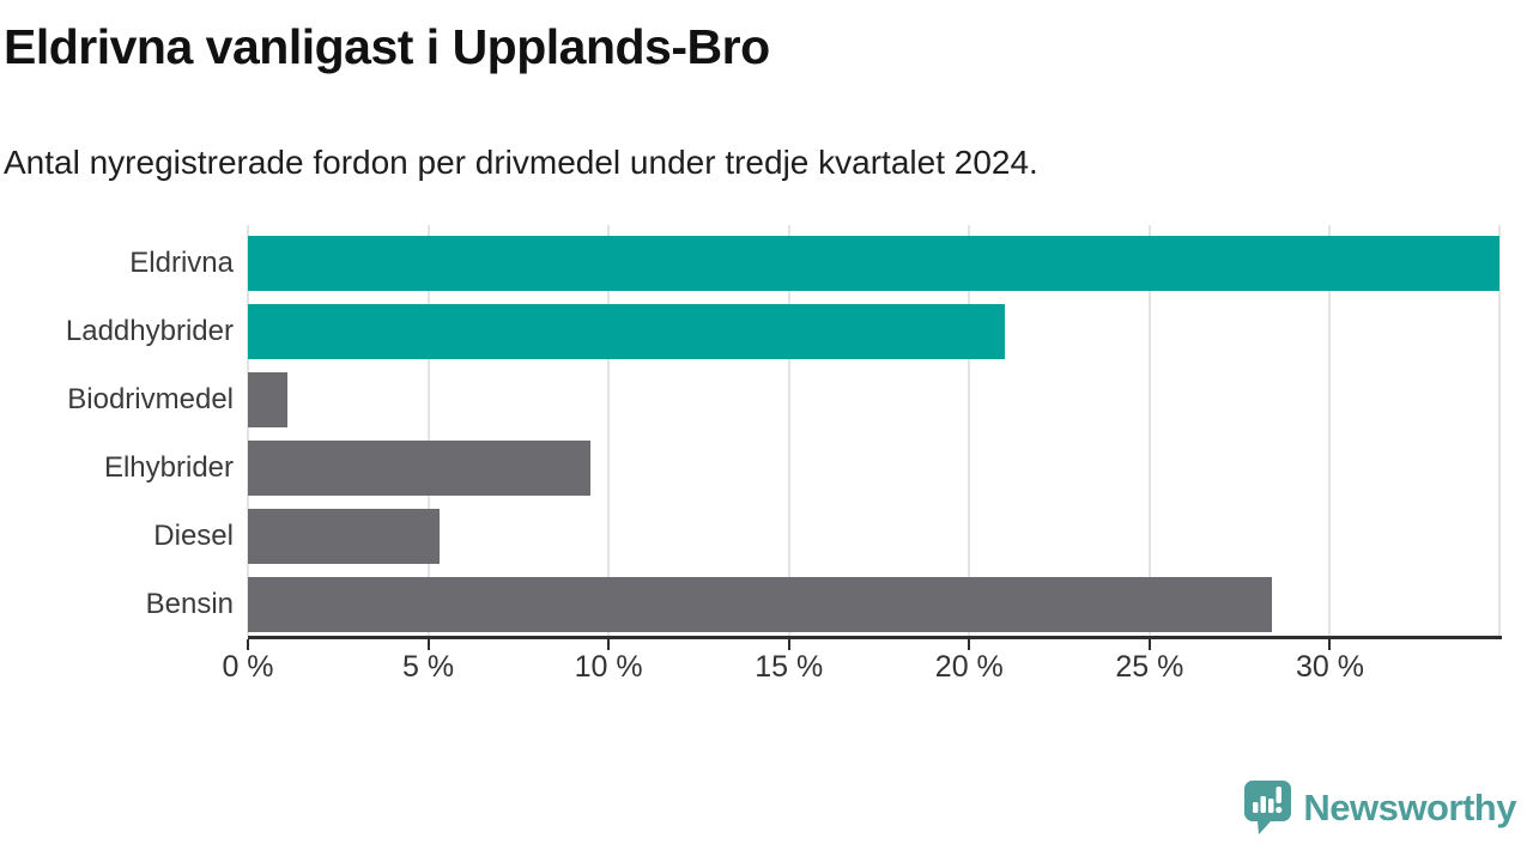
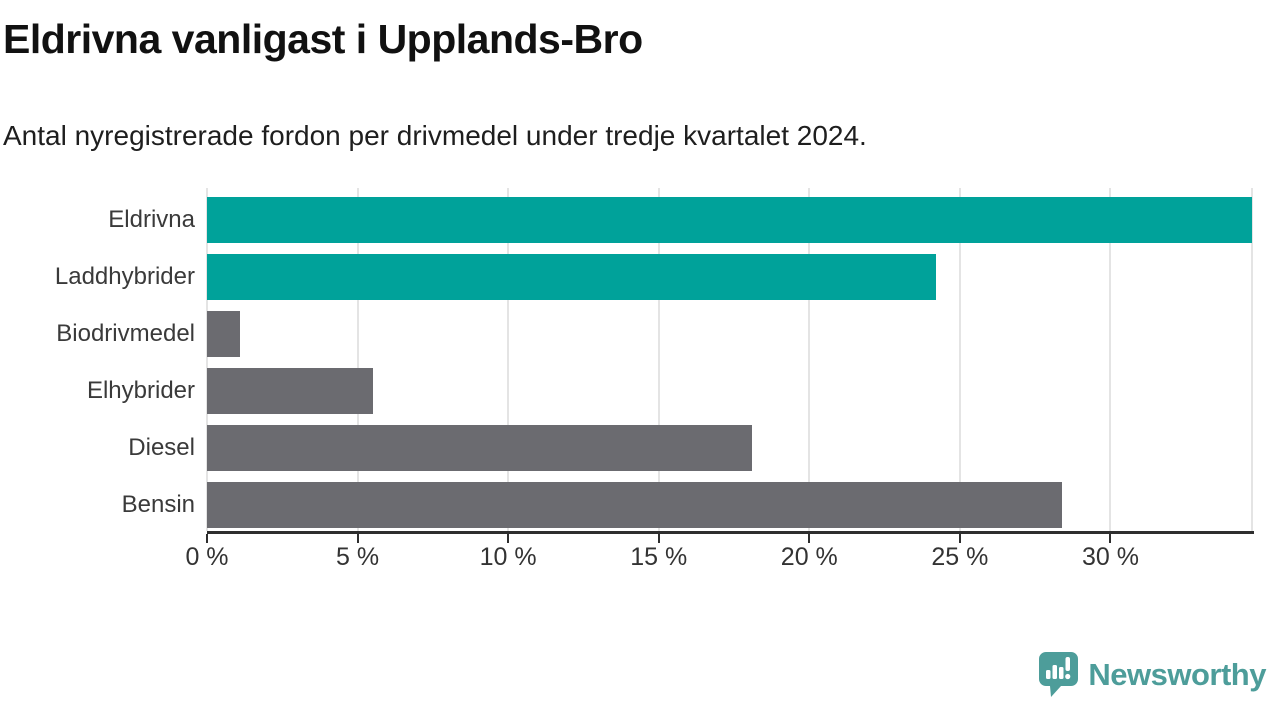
Laddhybrider: 21.0% -> 24.2%
Elhybrider: 9.5% -> 5.5%
Diesel: 5.3% -> 18.1%
